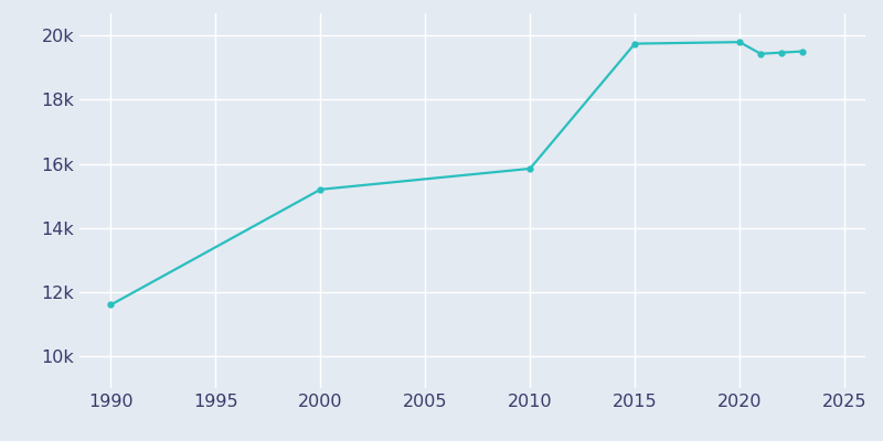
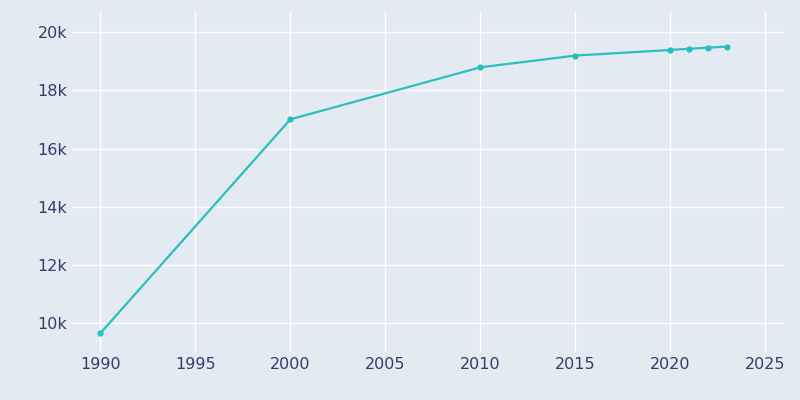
1990: 11.60k -> 9.65k
2000: 15.20k -> 17.01k
2010: 15.85k -> 18.80k
2015: 19.75k -> 19.20k
2020: 19.80k -> 19.39k
